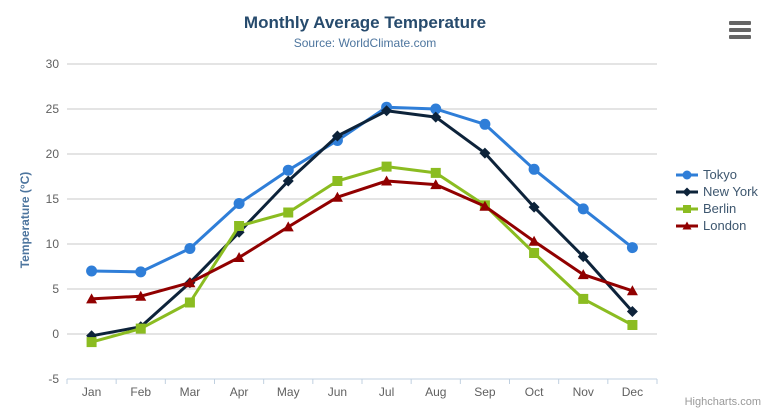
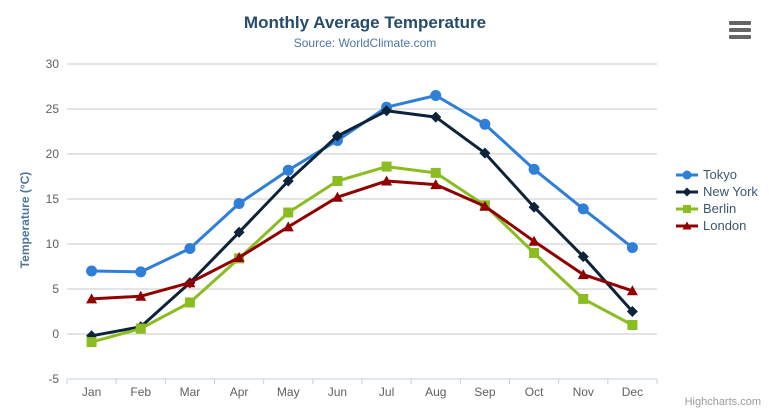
Berlin/Apr: 12 -> 8
Tokyo/Aug: 25 -> 26
